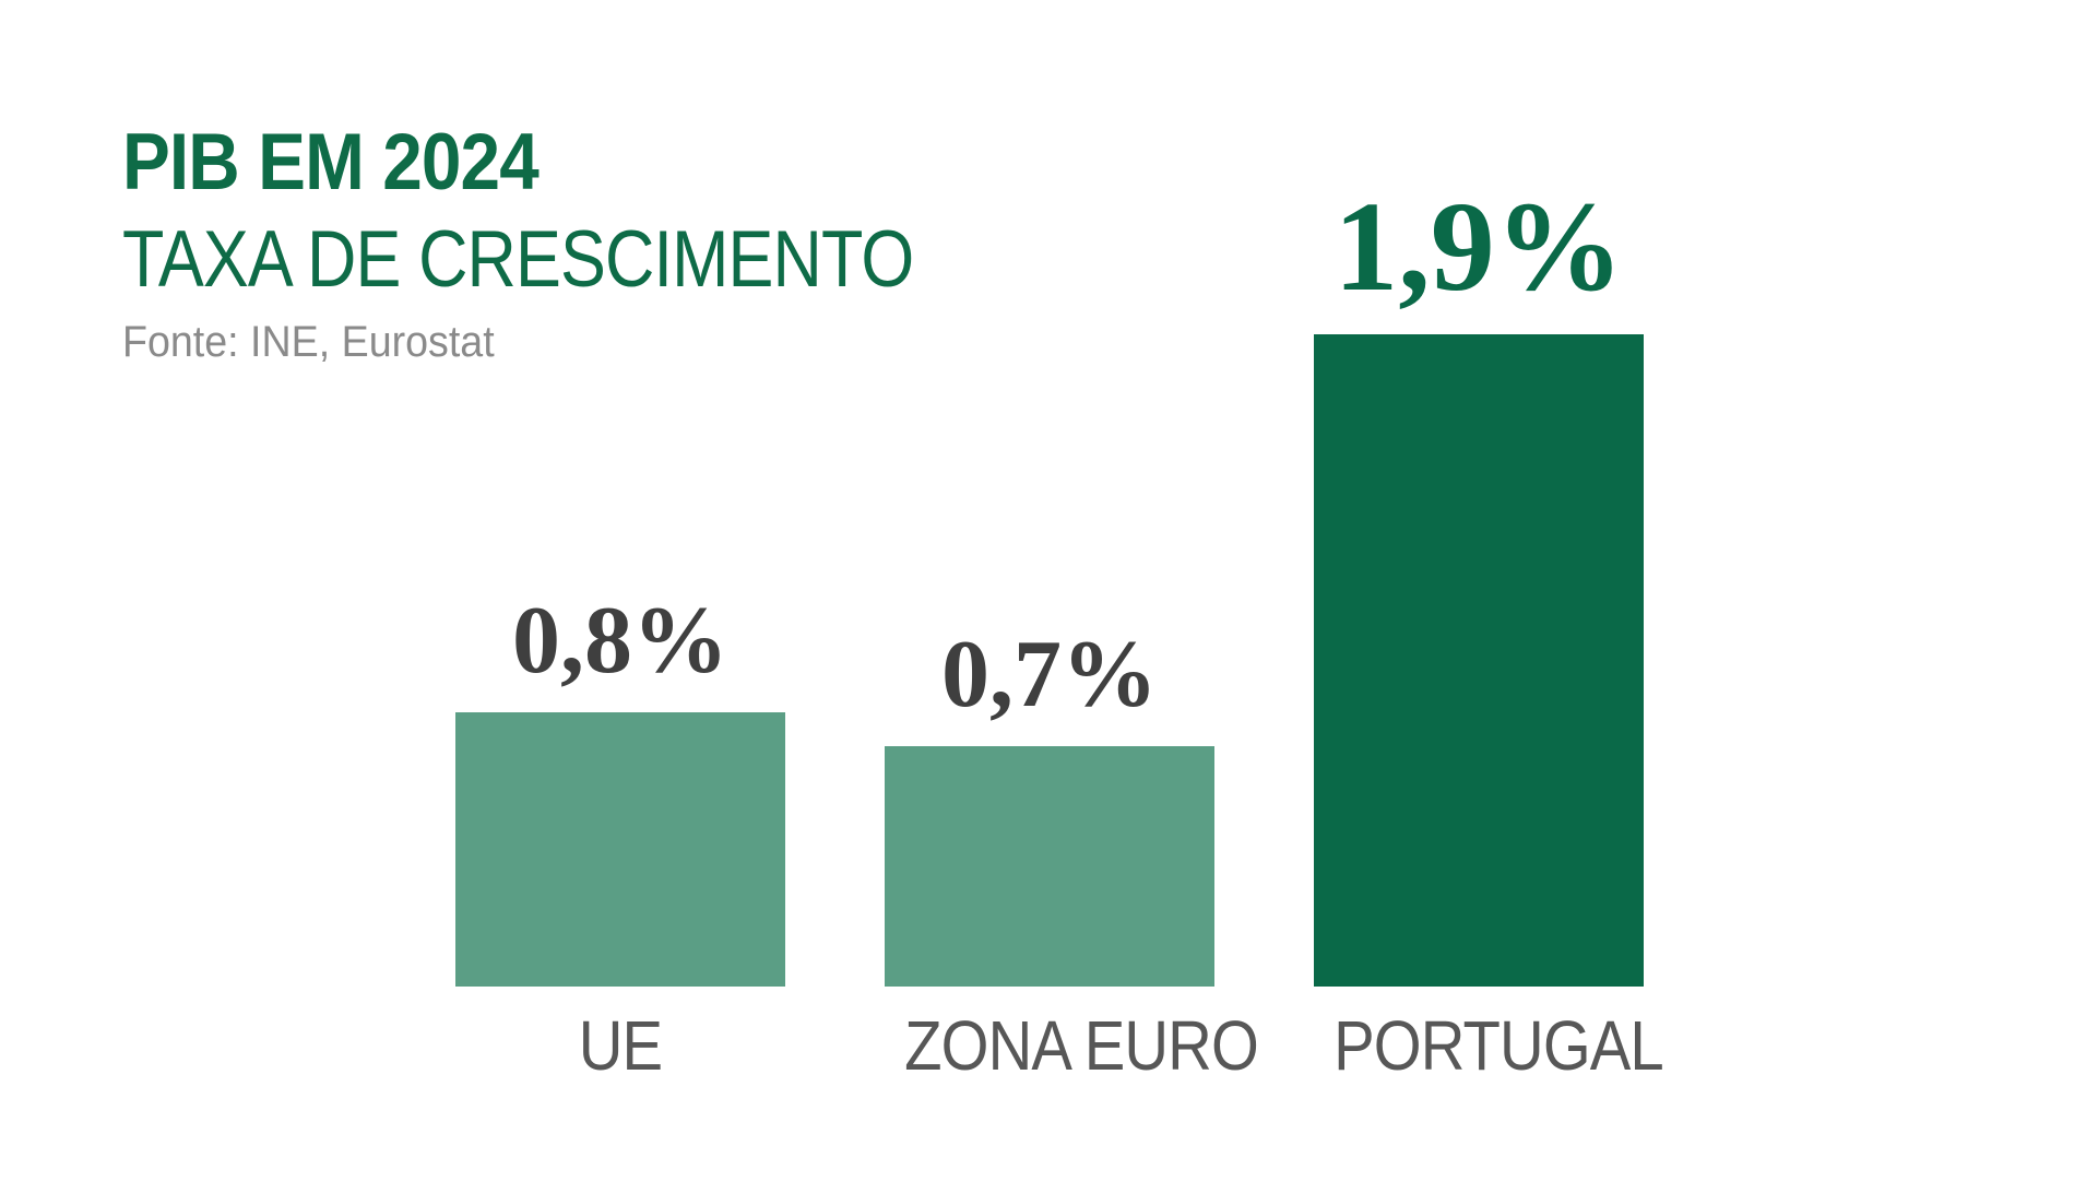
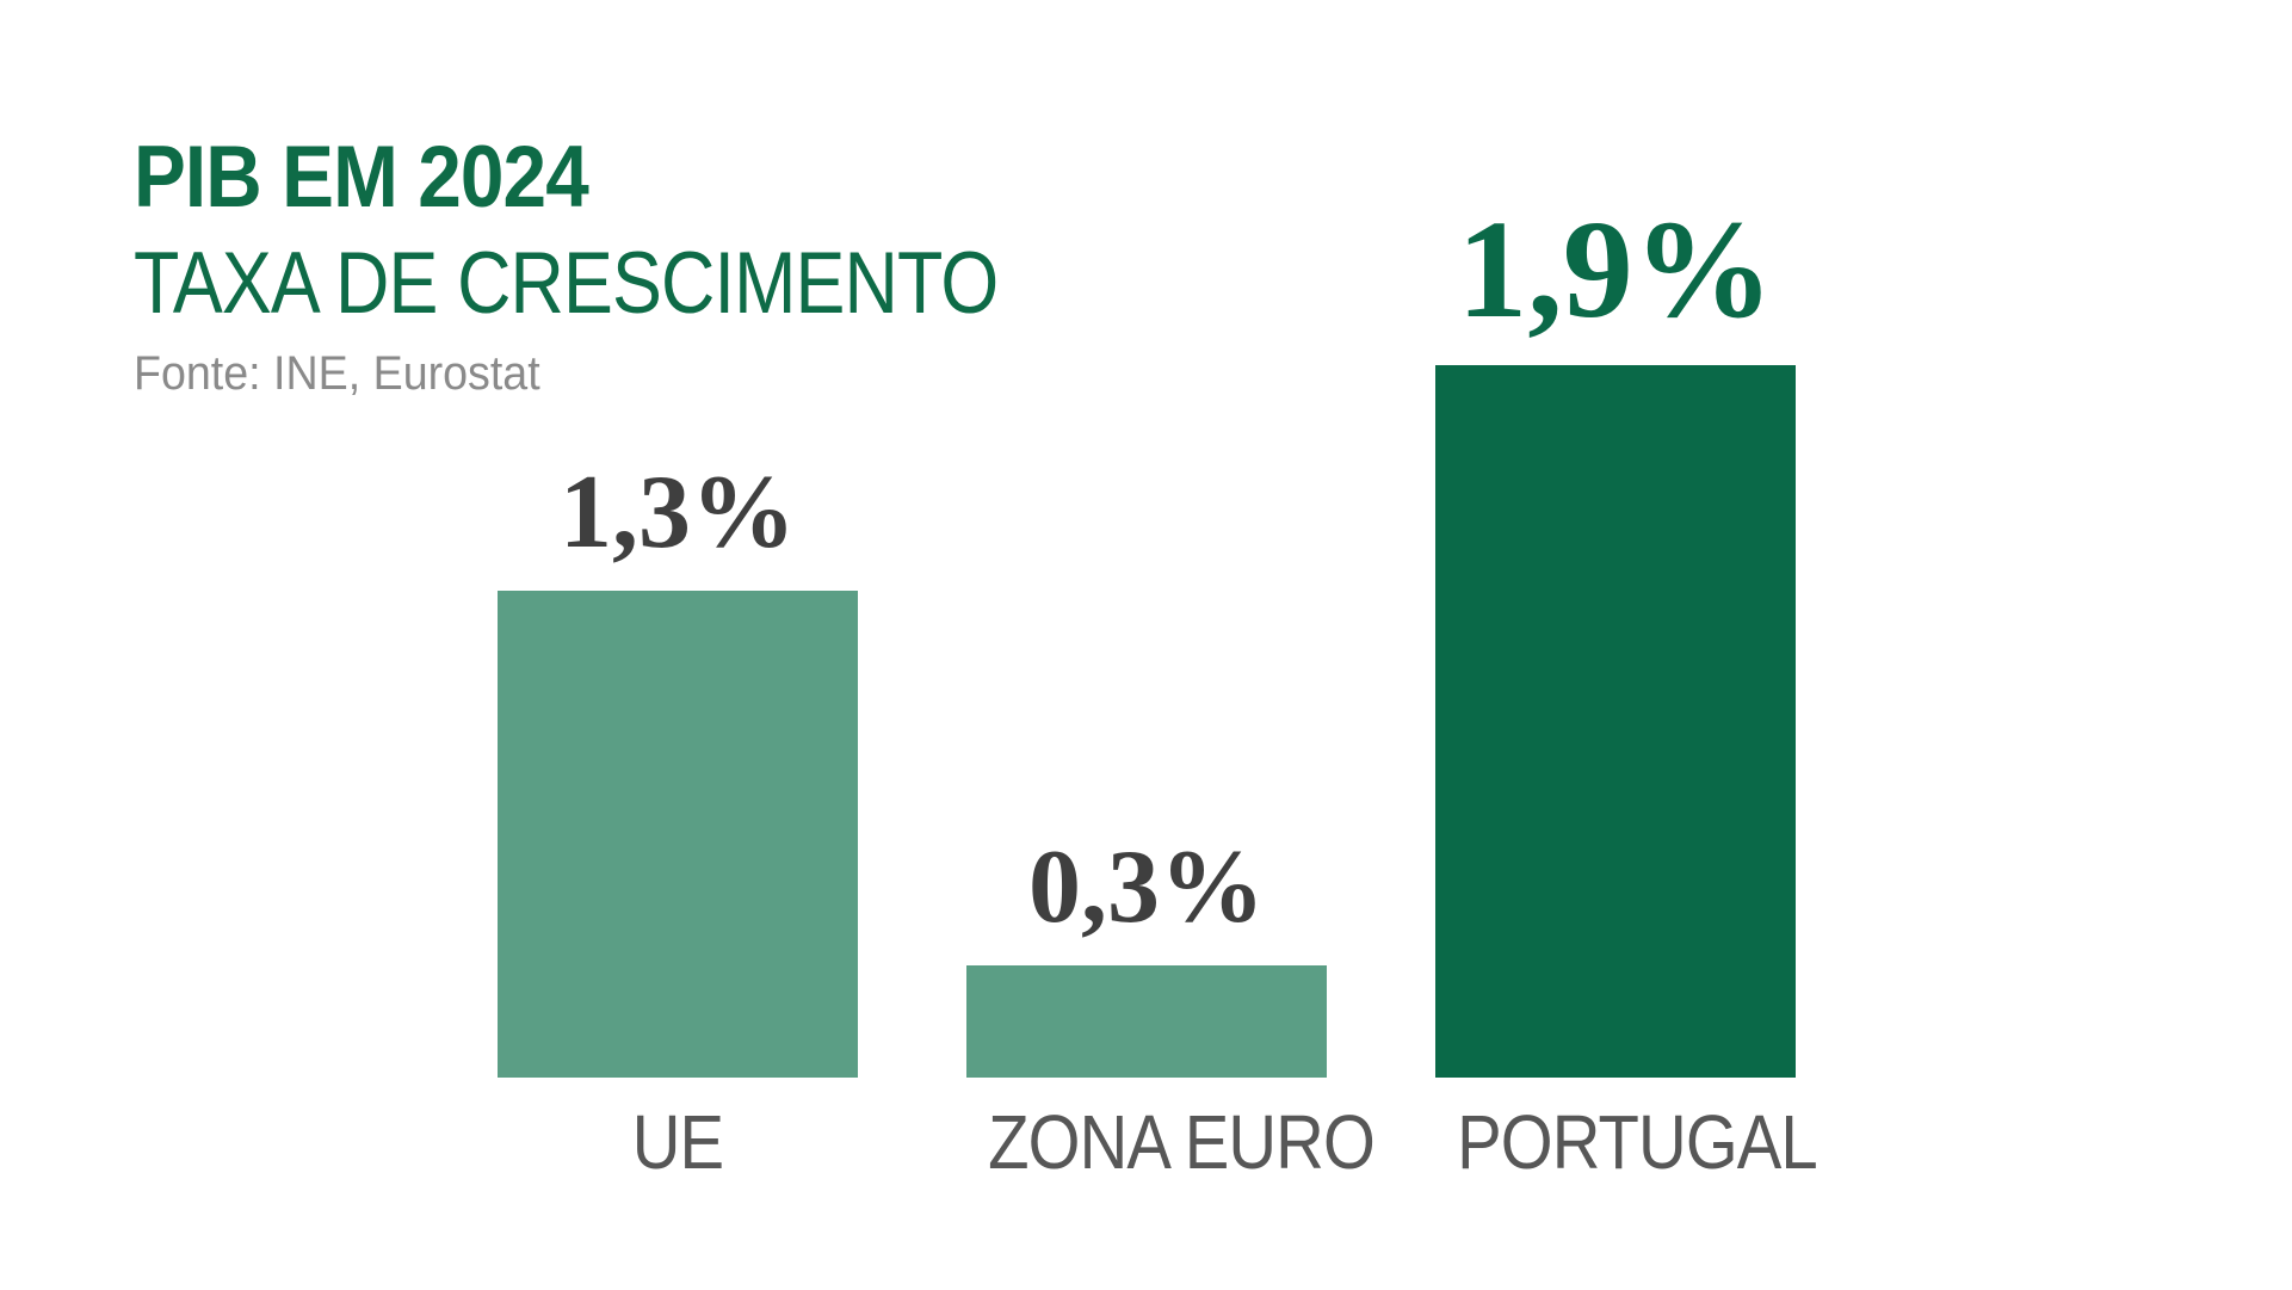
UE: 0,8% -> 1,3%
ZONA EURO: 0,7% -> 0,3%
